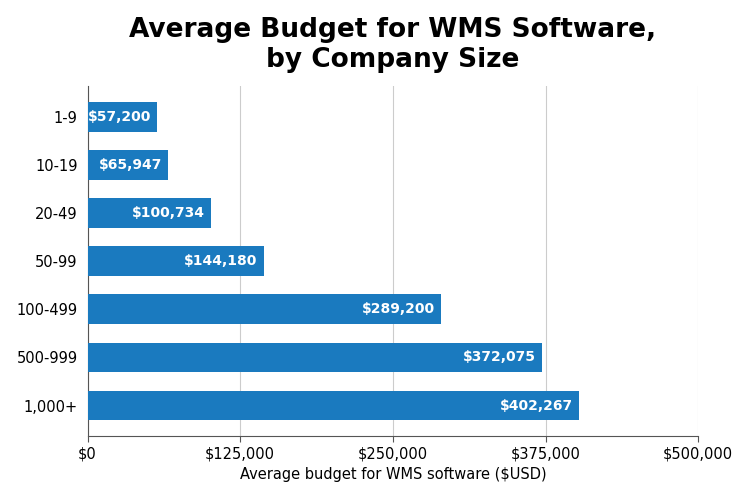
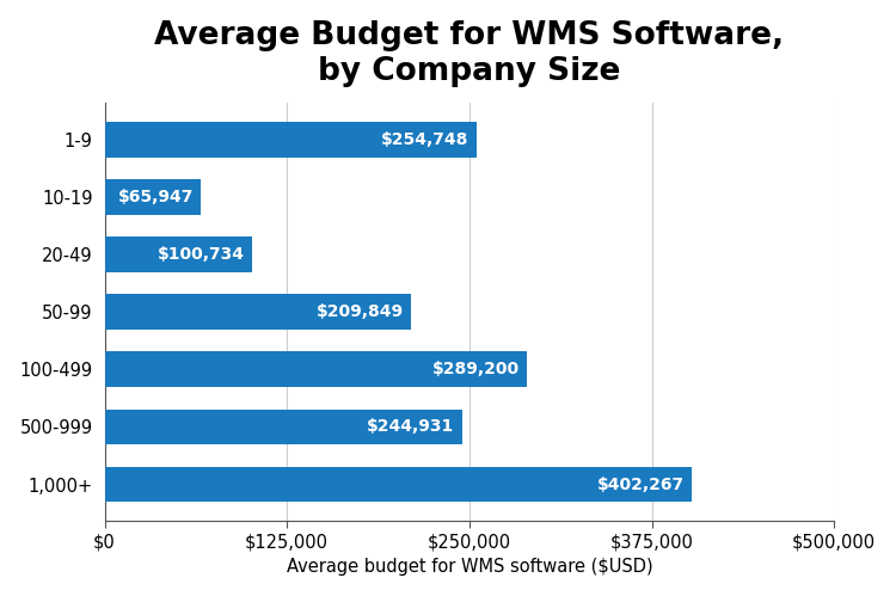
1-9: $57,200 -> $254,748
50-99: $144,180 -> $209,849
500-999: $372,075 -> $244,931
